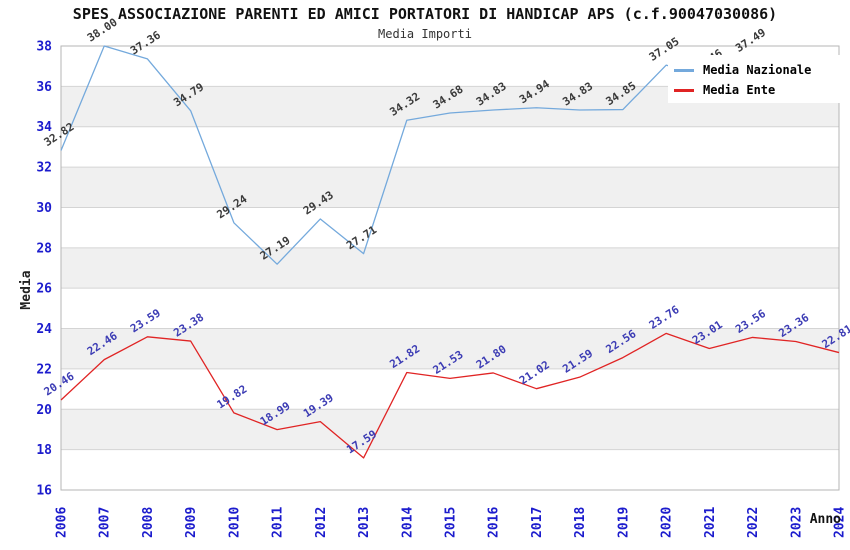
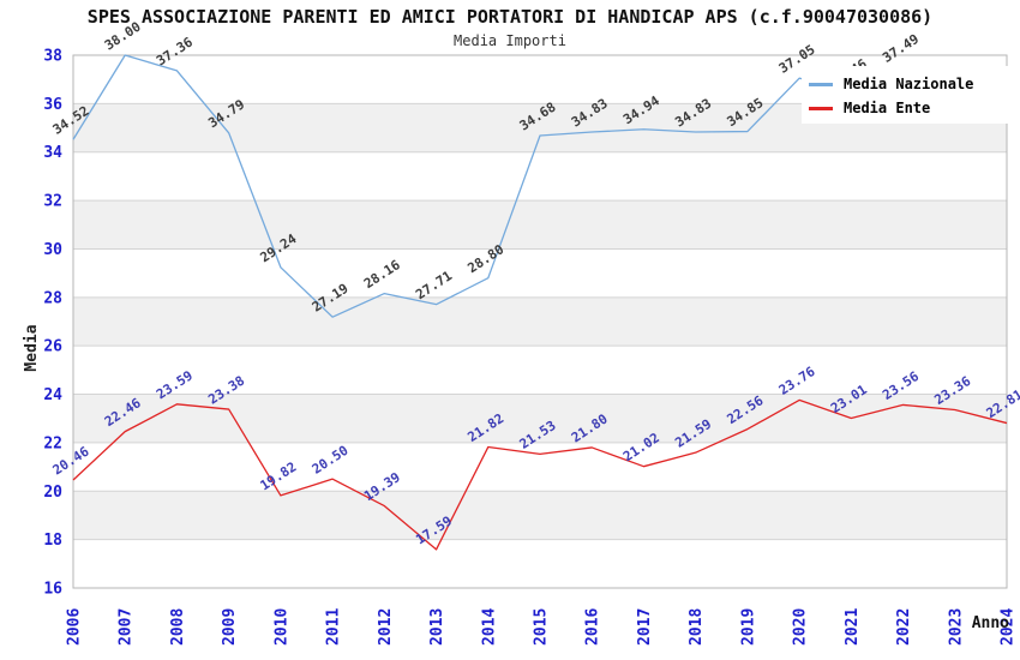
Media Nazionale/2006: 32.82 -> 34.52
Media Ente/2011: 18.99 -> 20.50
Media Nazionale/2012: 29.43 -> 28.16
Media Nazionale/2014: 34.32 -> 28.80
